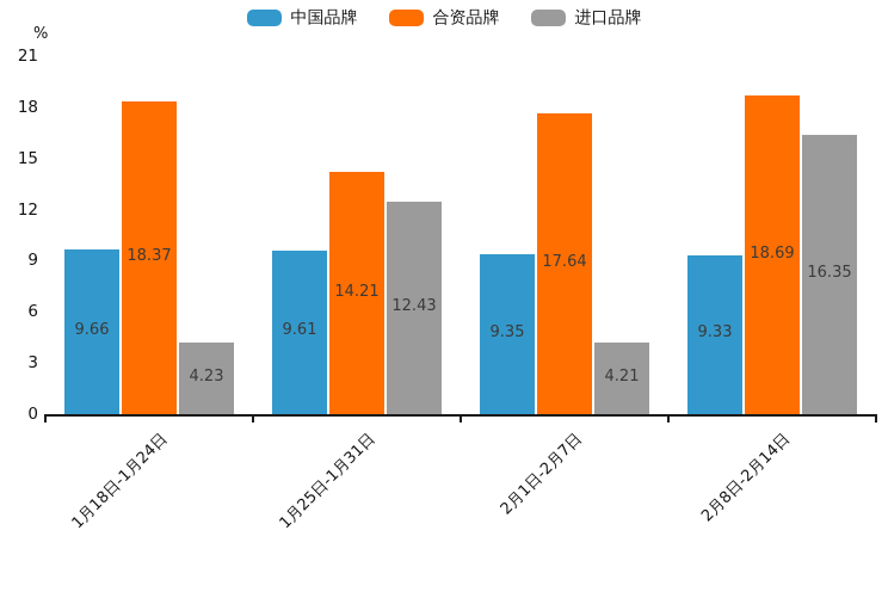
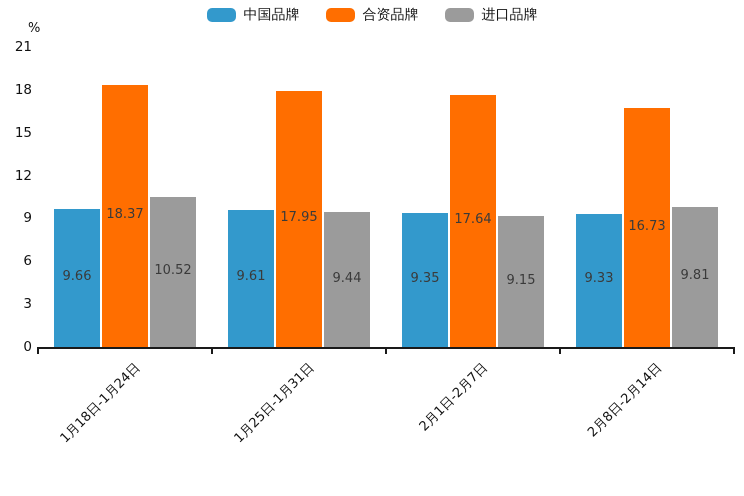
进口品牌/1月18日-1月24日: 4.23 -> 10.52
合资品牌/1月25日-1月31日: 14.21 -> 17.95
进口品牌/1月25日-1月31日: 12.43 -> 9.44
进口品牌/2月1日-2月7日: 4.21 -> 9.15
合资品牌/2月8日-2月14日: 18.69 -> 16.73
进口品牌/2月8日-2月14日: 16.35 -> 9.81
